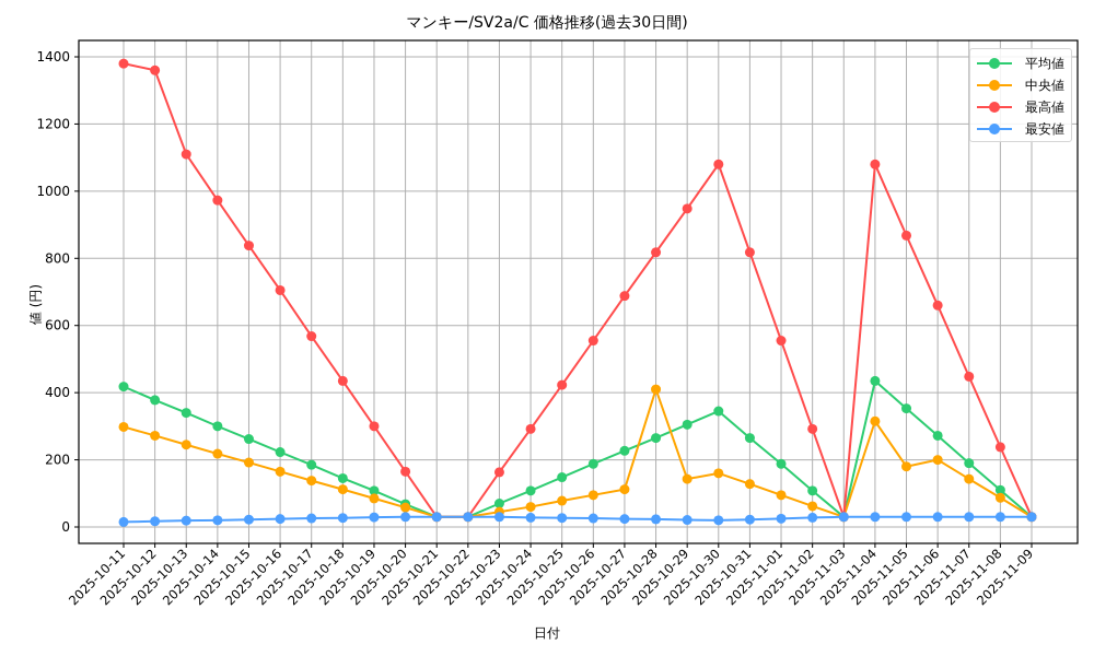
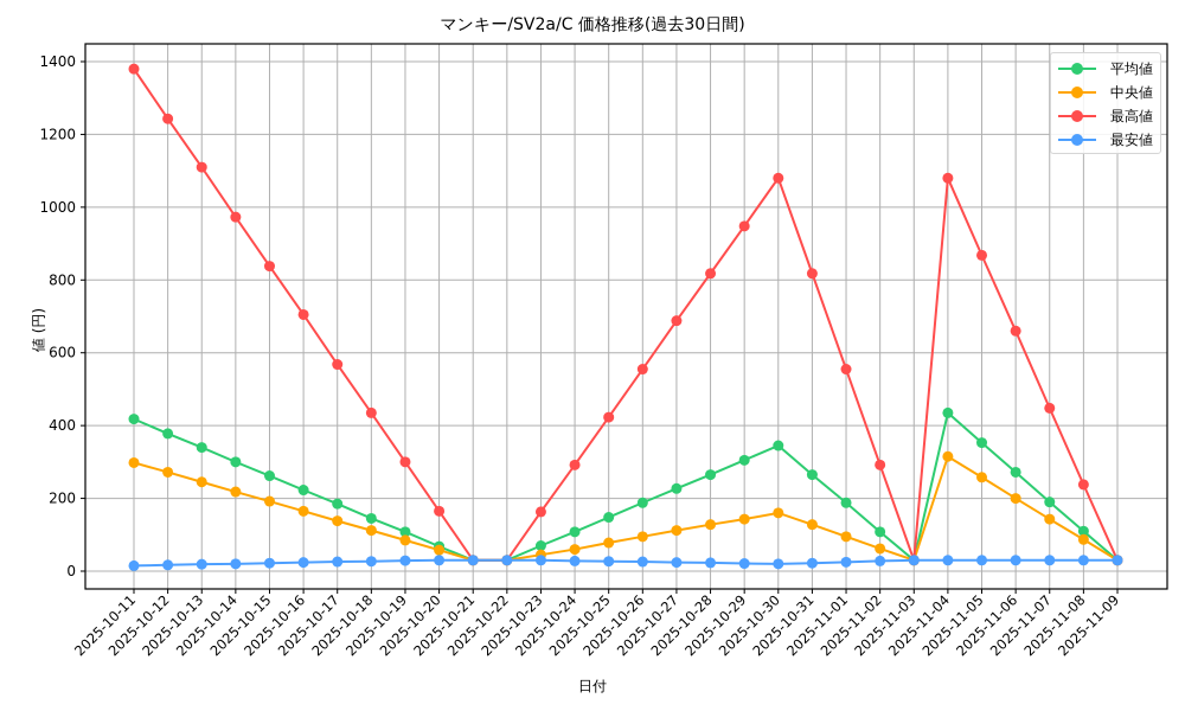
最高値/2025-10-12: 1360 -> 1240
中央値/2025-10-28: 410 -> 130
中央値/2025-11-05: 180 -> 260
